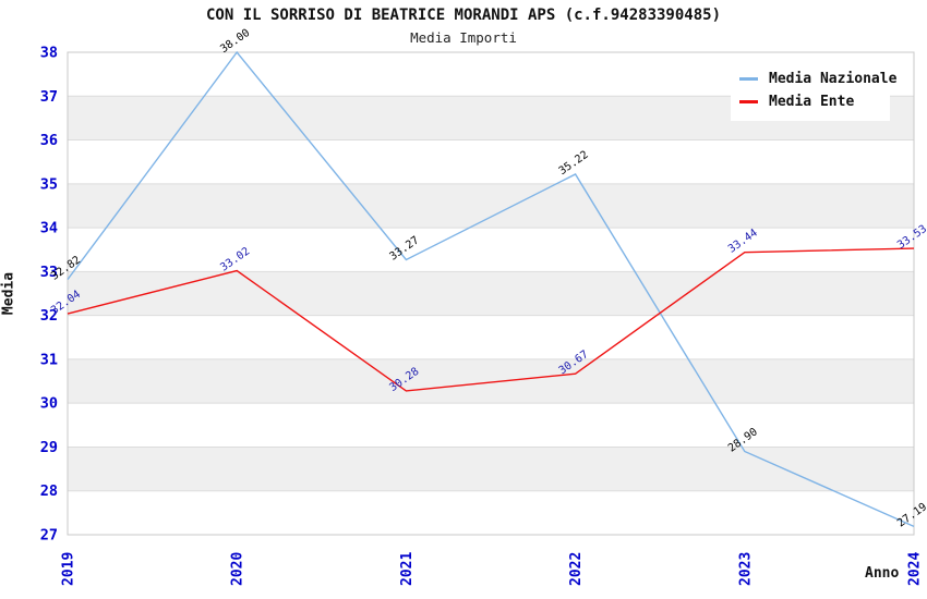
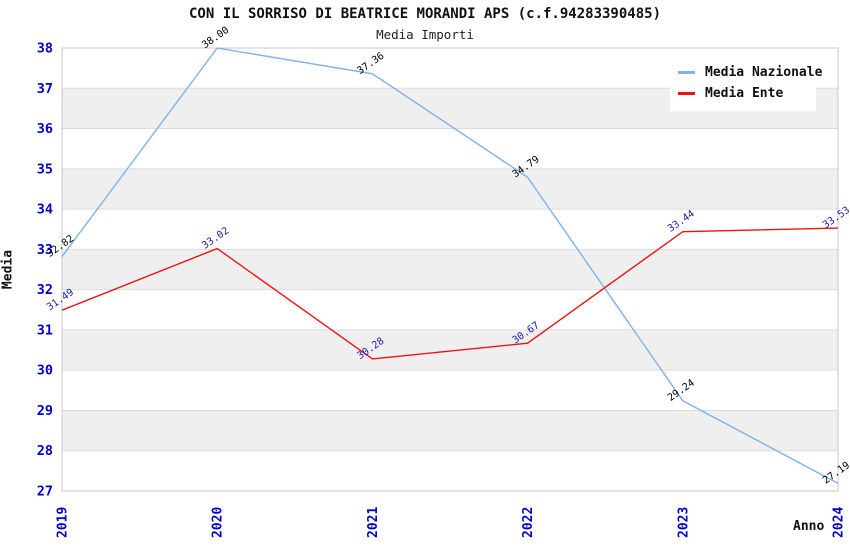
Media Ente/2019: 32.04 -> 31.49
Media Nazionale/2021: 33.27 -> 37.36
Media Nazionale/2022: 35.22 -> 34.79
Media Nazionale/2023: 28.90 -> 29.24
